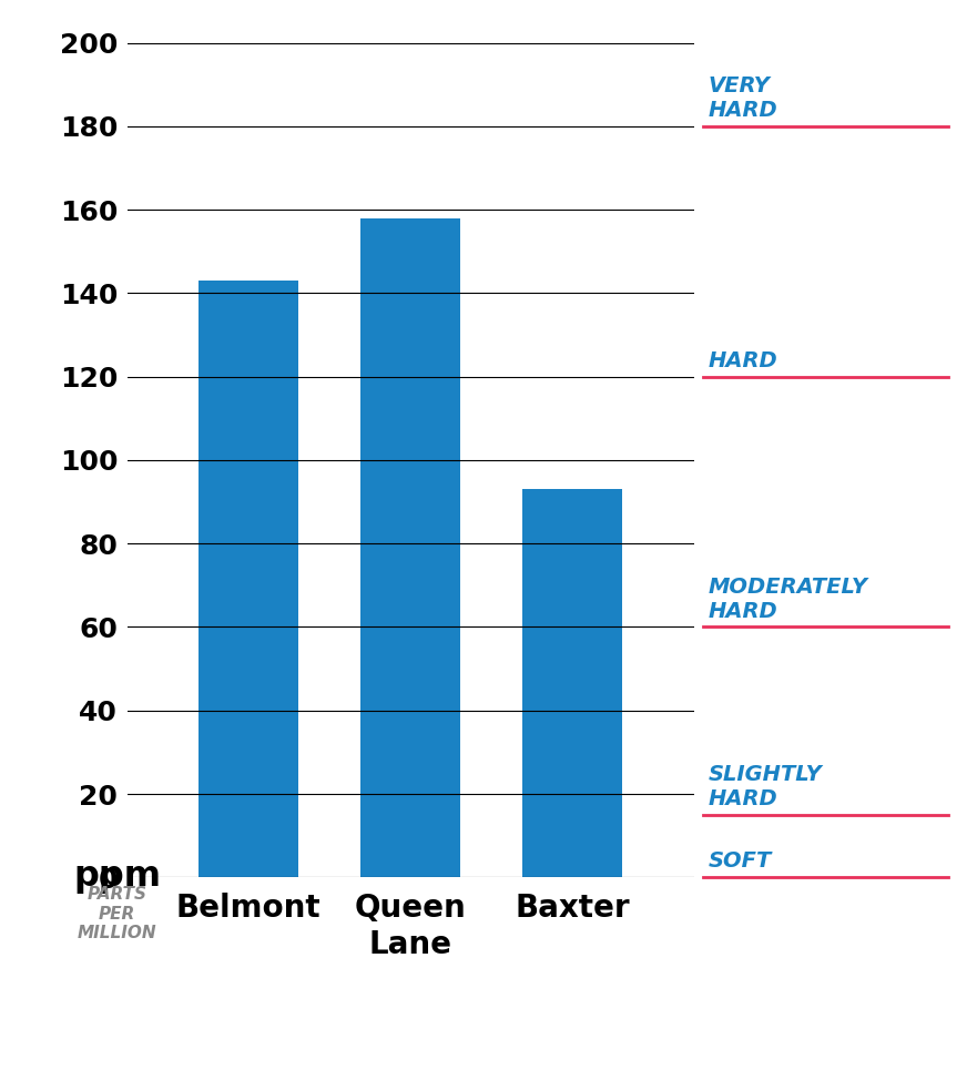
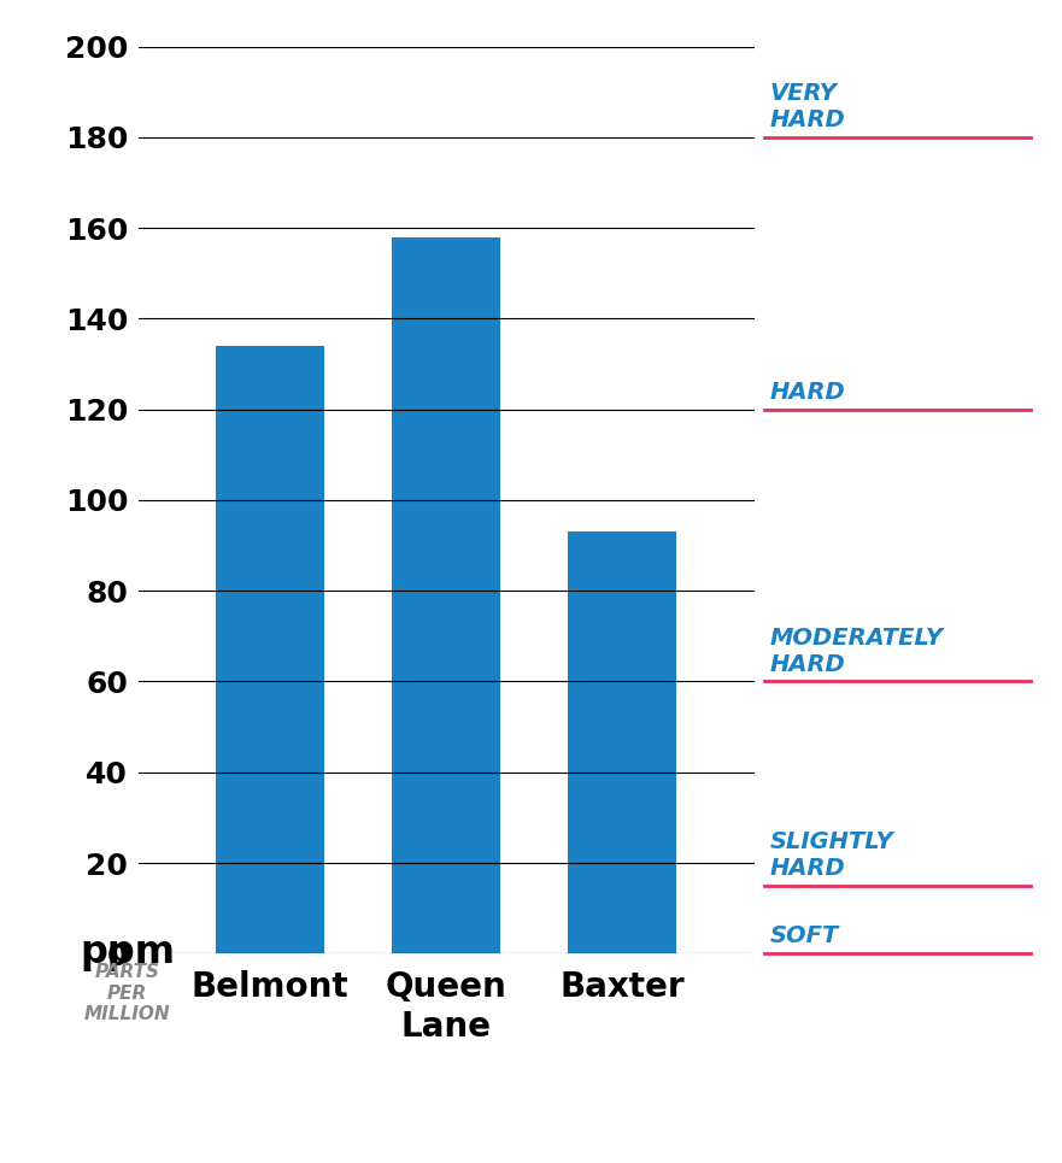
Belmont: 143 -> 134
